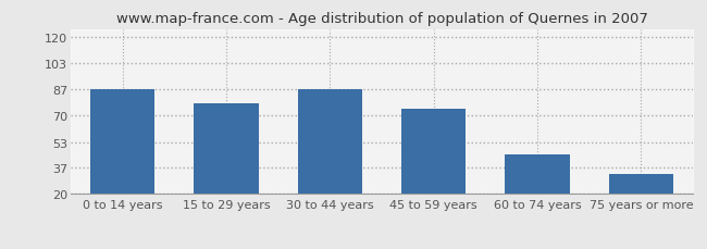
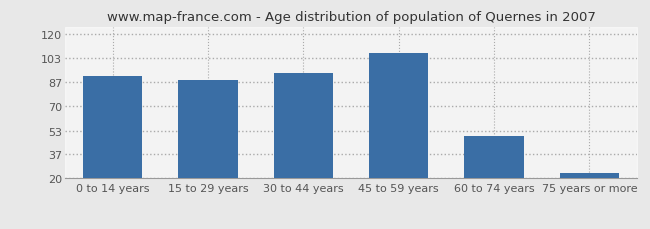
0 to 14 years: 87 -> 91
15 to 29 years: 78 -> 88
30 to 44 years: 87 -> 93
45 to 59 years: 74 -> 107
60 to 74 years: 45 -> 49
75 years or more: 33 -> 24
